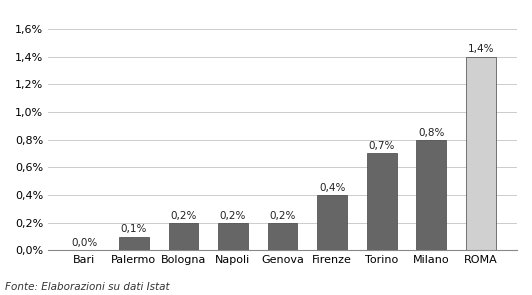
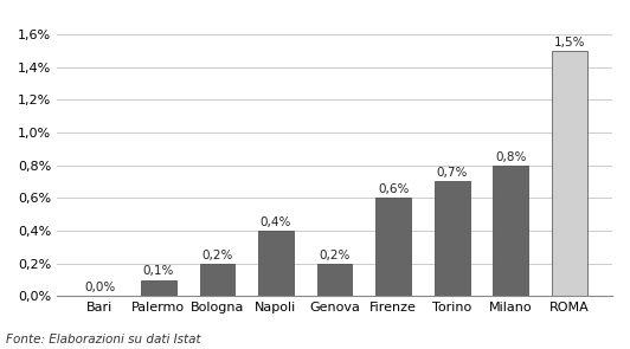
Napoli: 0,2% -> 0,4%
Firenze: 0,4% -> 0,6%
ROMA: 1,4% -> 1,5%
